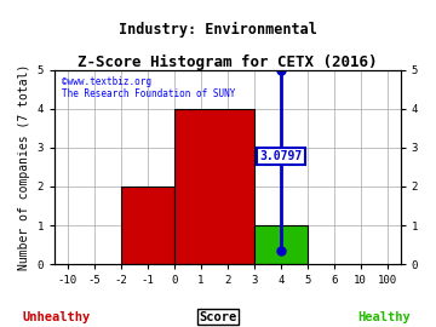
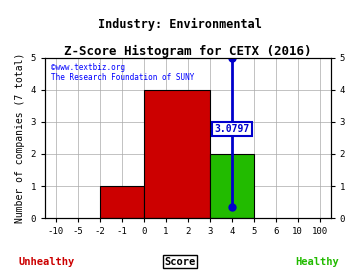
-1: 2 -> 1
4: 1 -> 2
